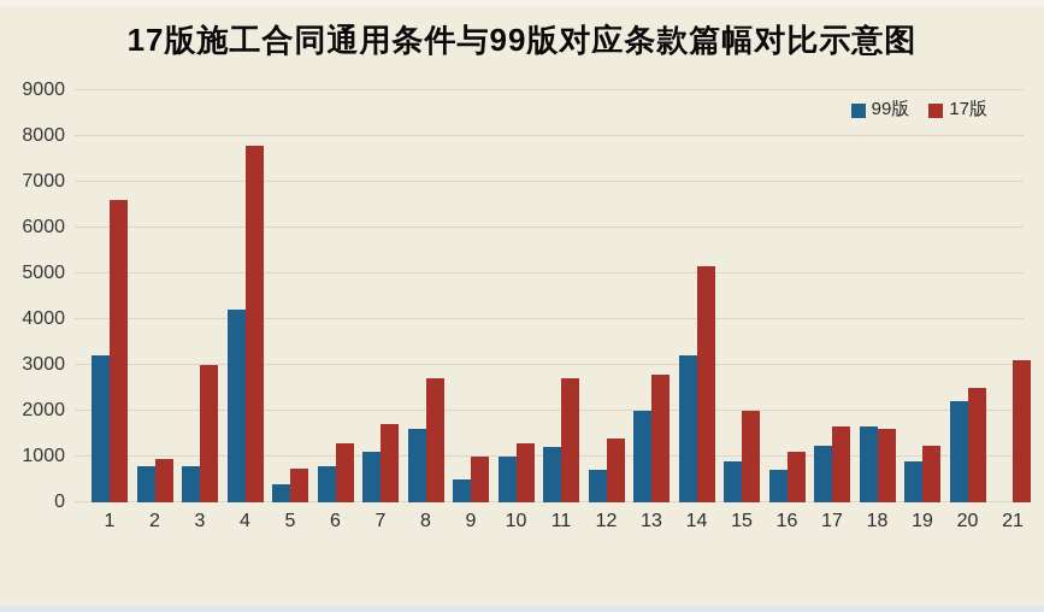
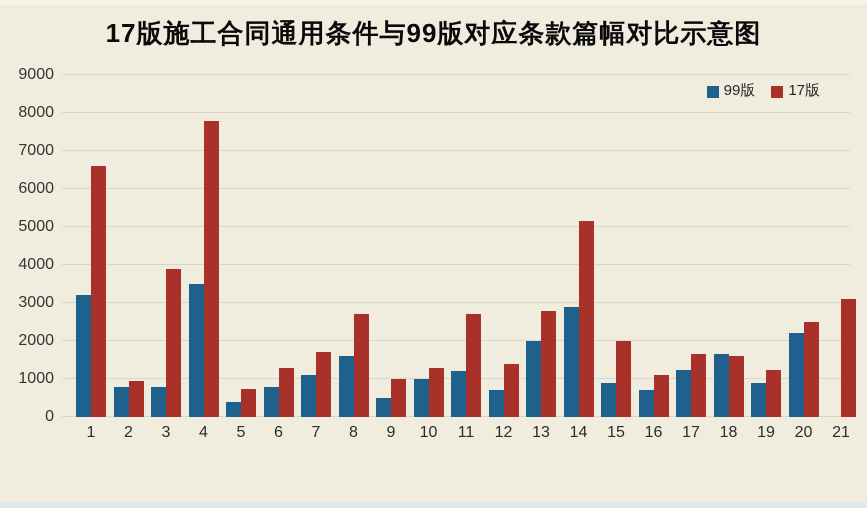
17版/3: 3000 -> 3900
99版/4: 4200 -> 3500
99版/14: 3200 -> 2900
